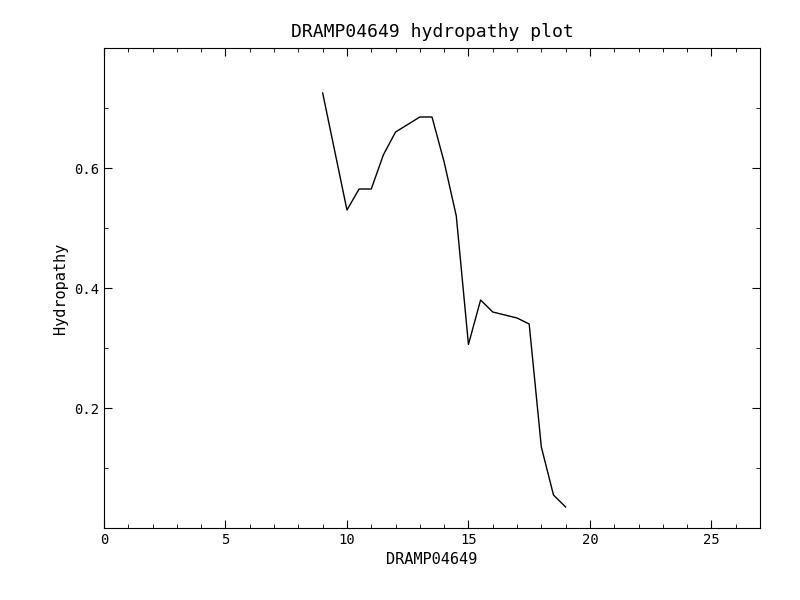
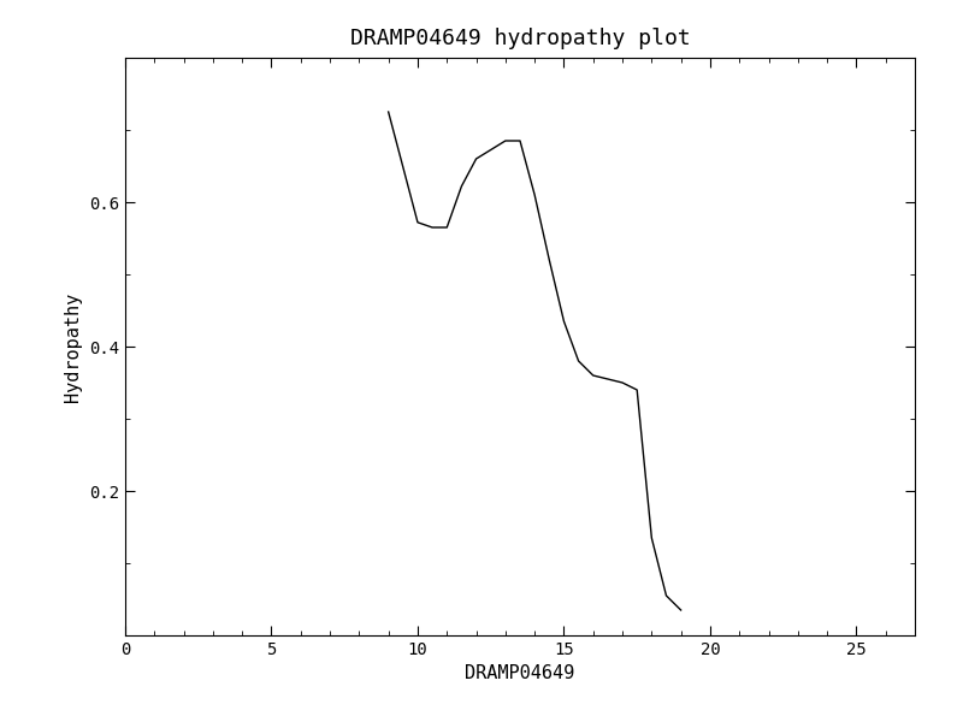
10: 0.530 -> 0.572
15: 0.306 -> 0.435
